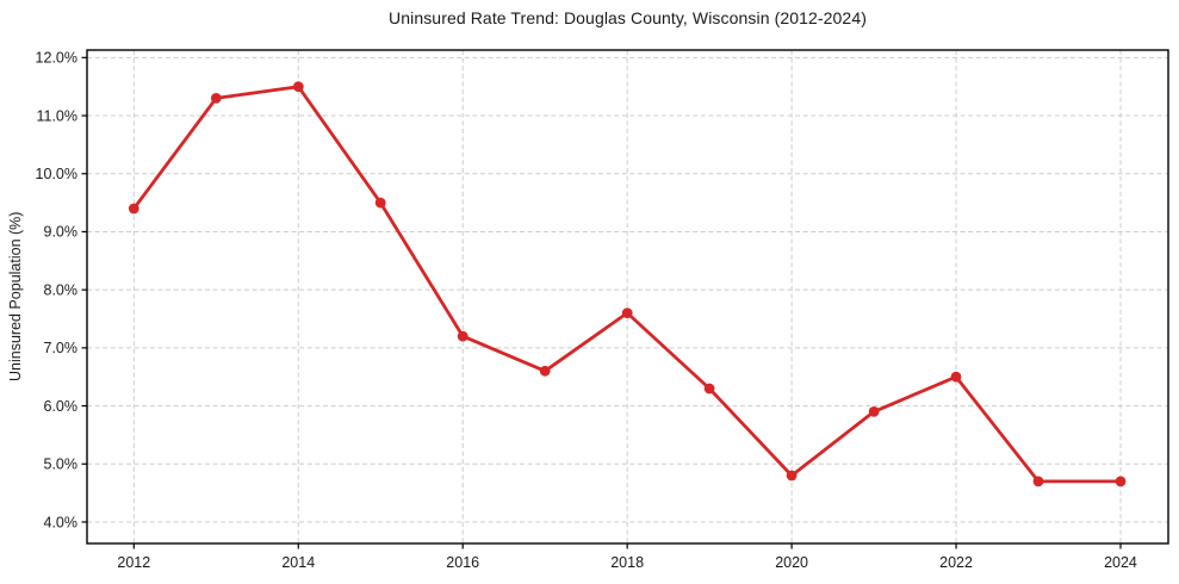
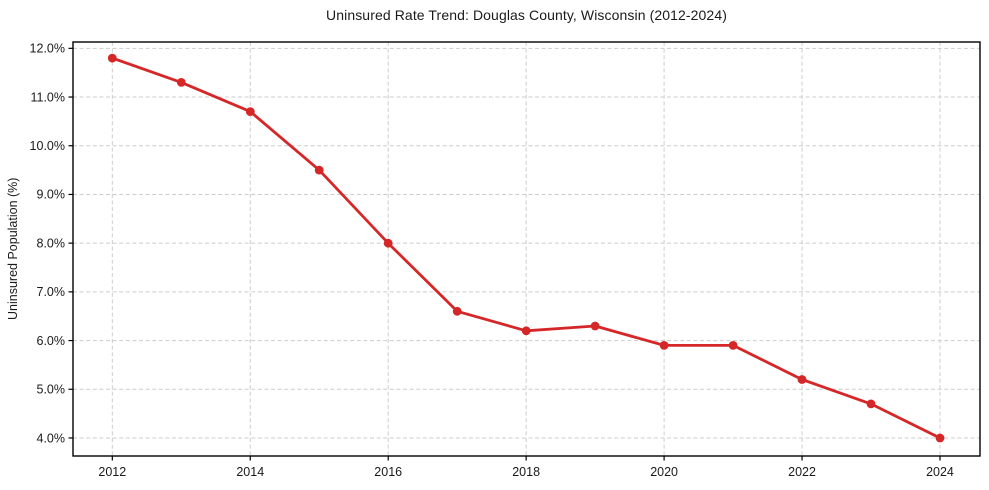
2012: 9.4% -> 11.8%
2014: 11.5% -> 10.7%
2016: 7.2% -> 8.0%
2018: 7.6% -> 6.2%
2020: 4.8% -> 5.9%
2022: 6.5% -> 5.2%
2024: 4.7% -> 4.0%
